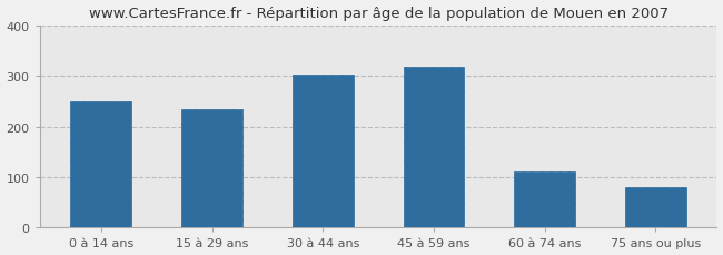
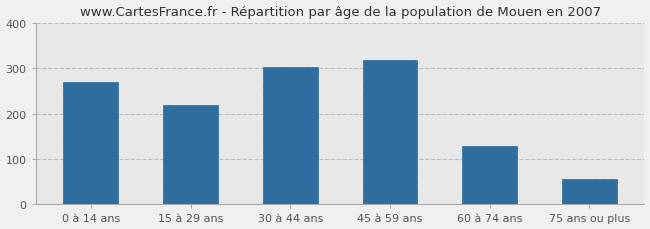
0 à 14 ans: 250 -> 270
15 à 29 ans: 235 -> 218
60 à 74 ans: 110 -> 128
75 ans ou plus: 80 -> 57
